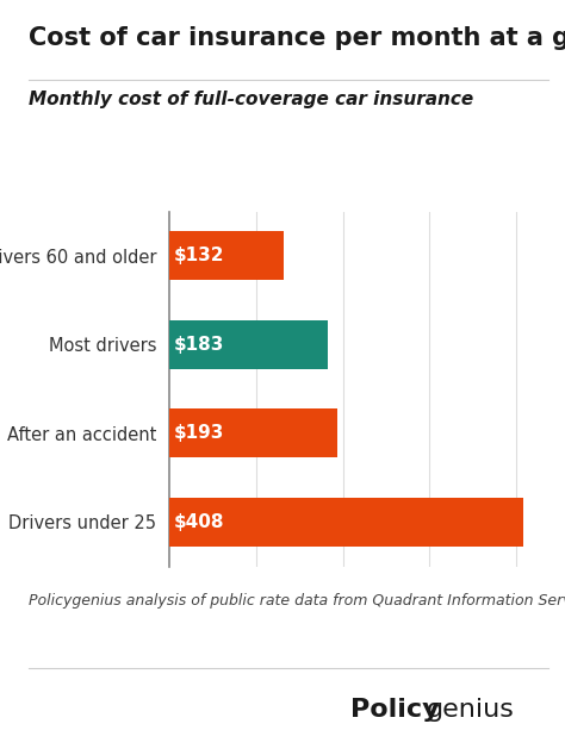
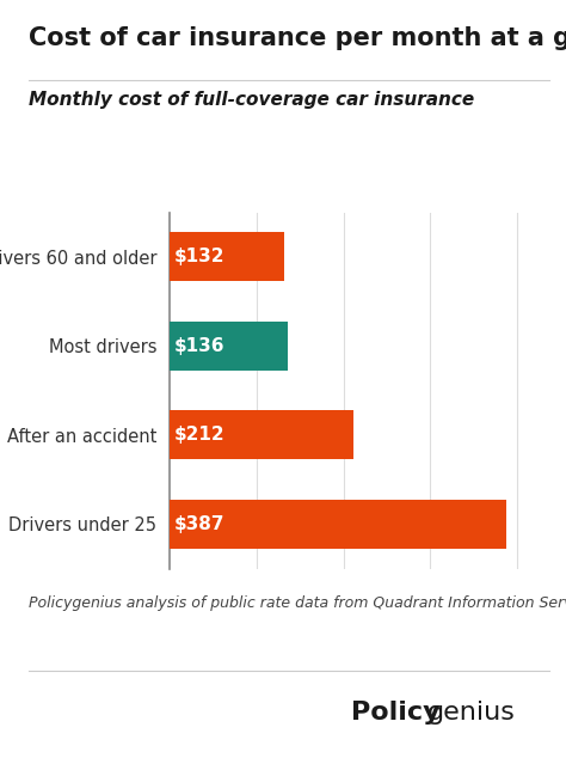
Most drivers: $183 -> $136
After an accident: $193 -> $212
Drivers under 25: $408 -> $387
